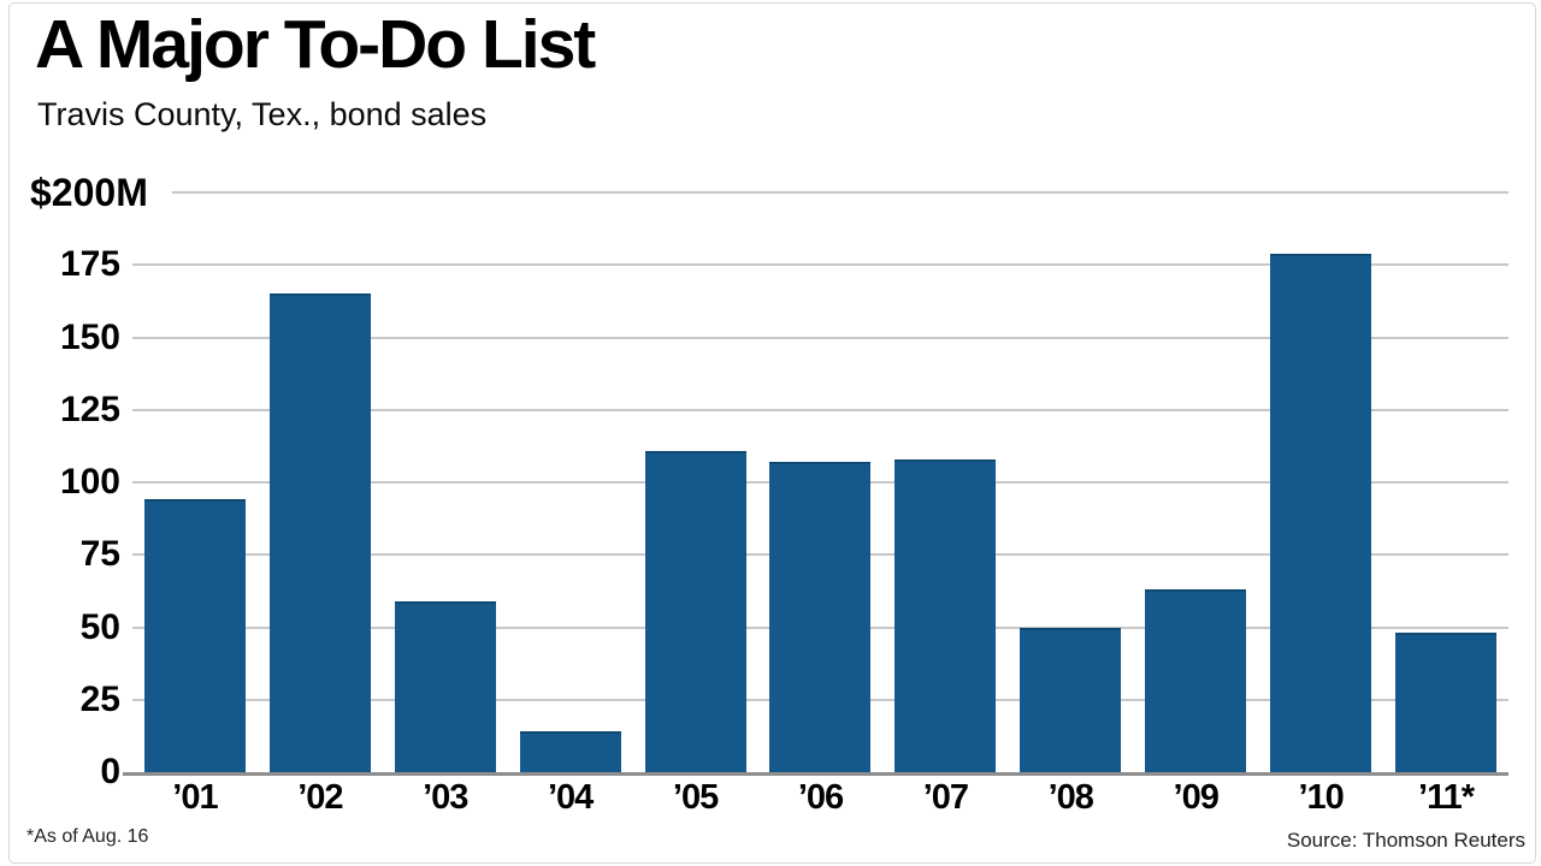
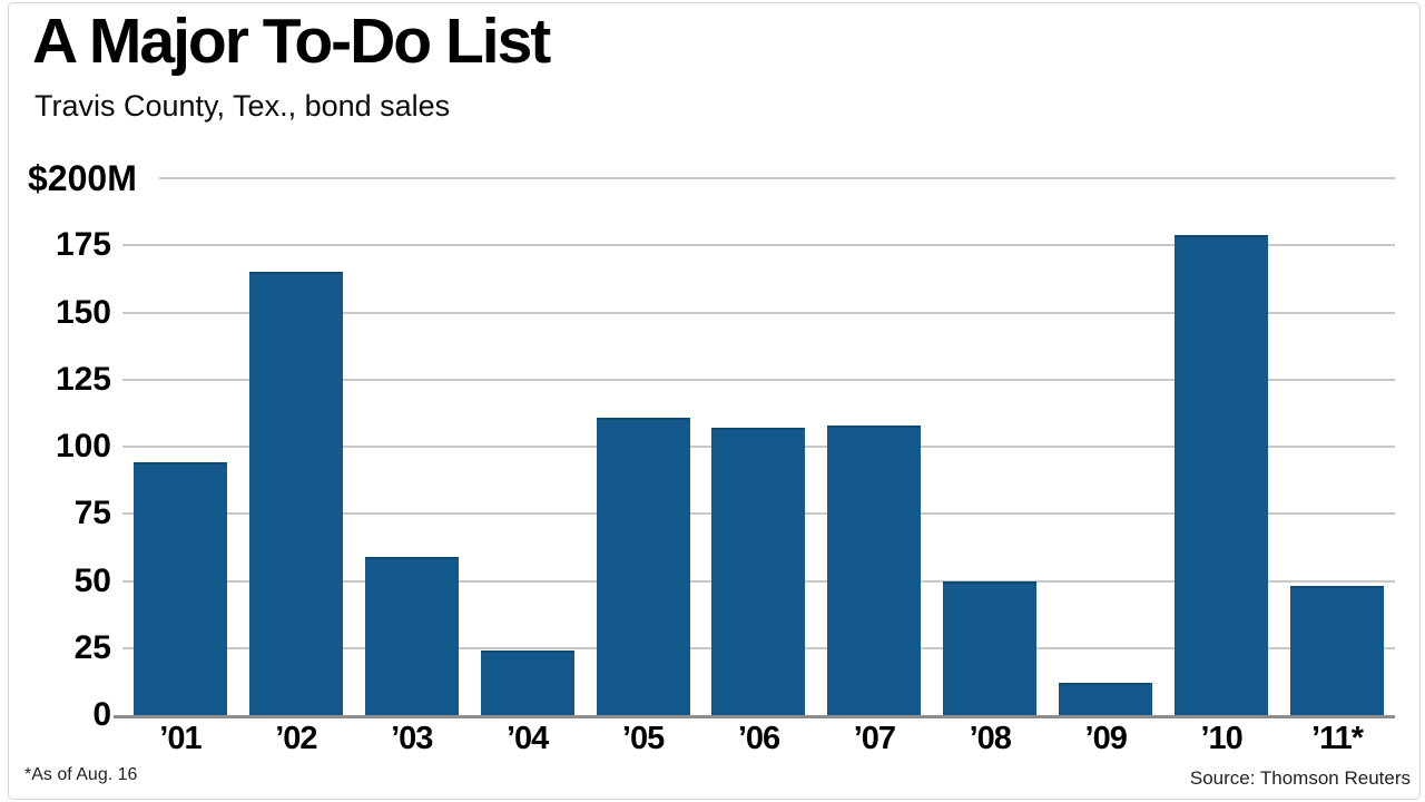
’04: 14 -> 24
’09: 63 -> 12
